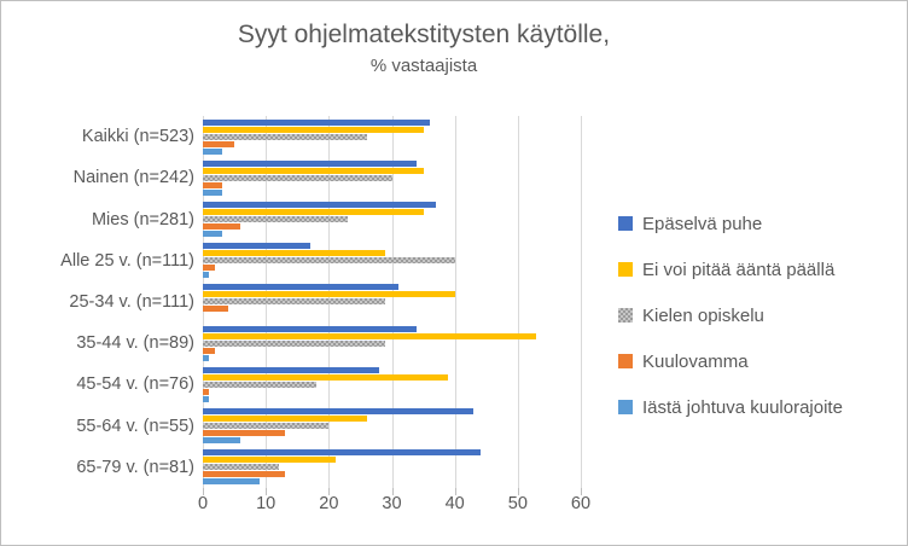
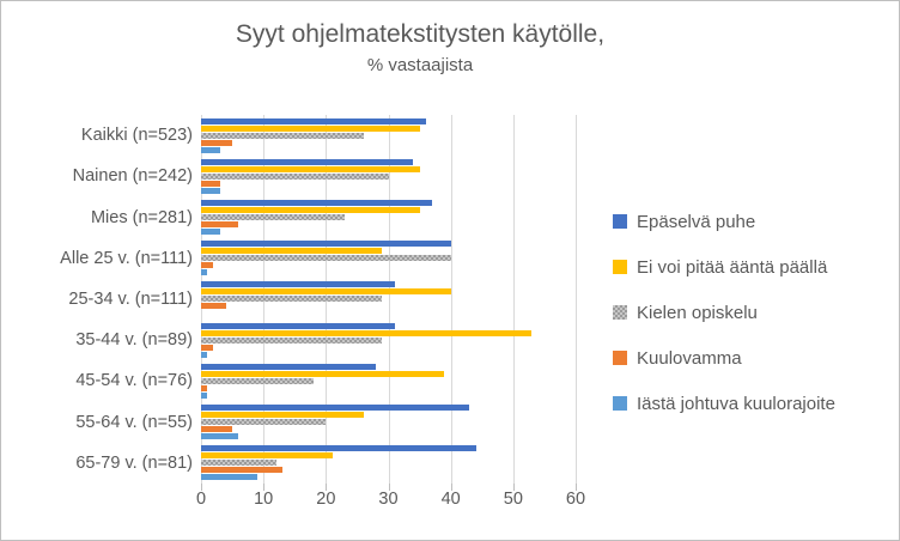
Epäselvä puhe/Alle 25 v. (n=111): 17 -> 40
Epäselvä puhe/35-44 v. (n=89): 34 -> 31
Kuulovamma/55-64 v. (n=55): 13 -> 5
